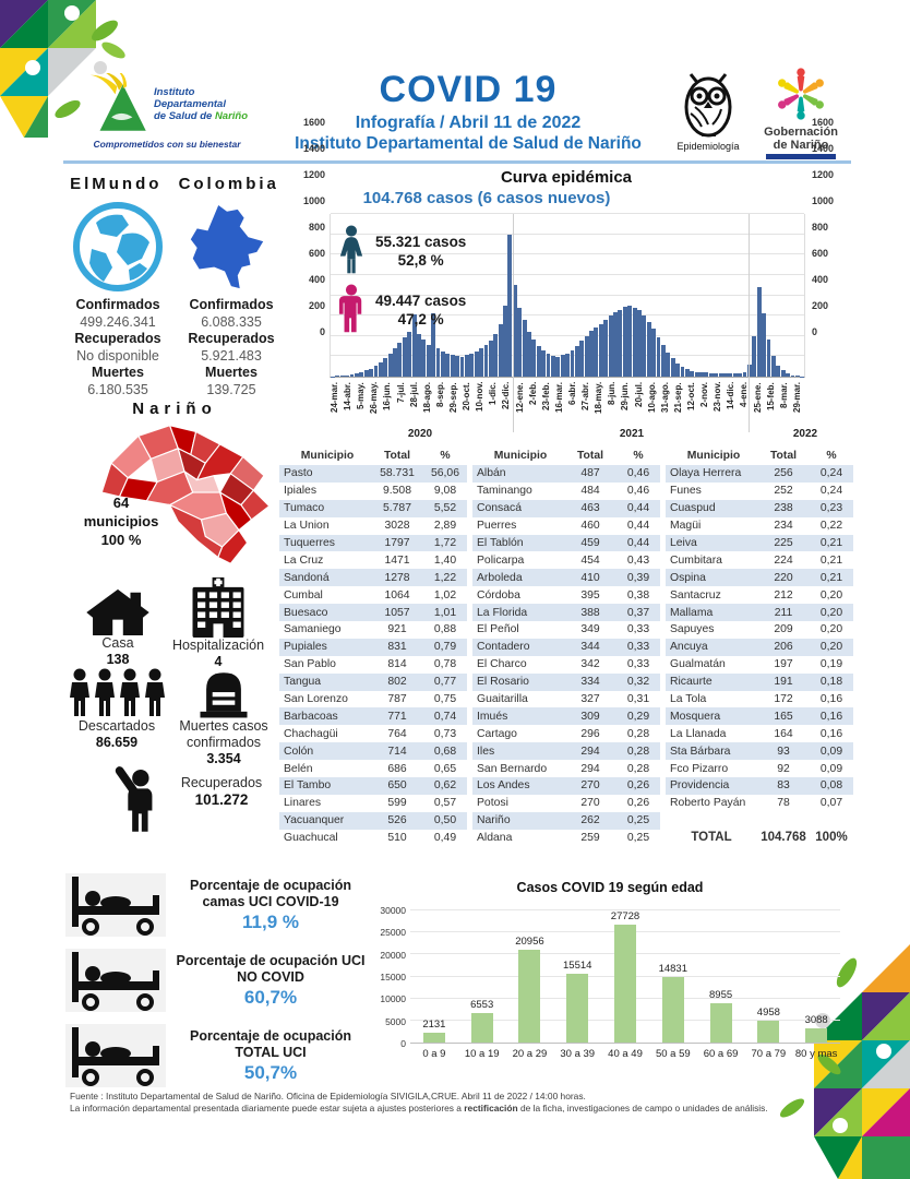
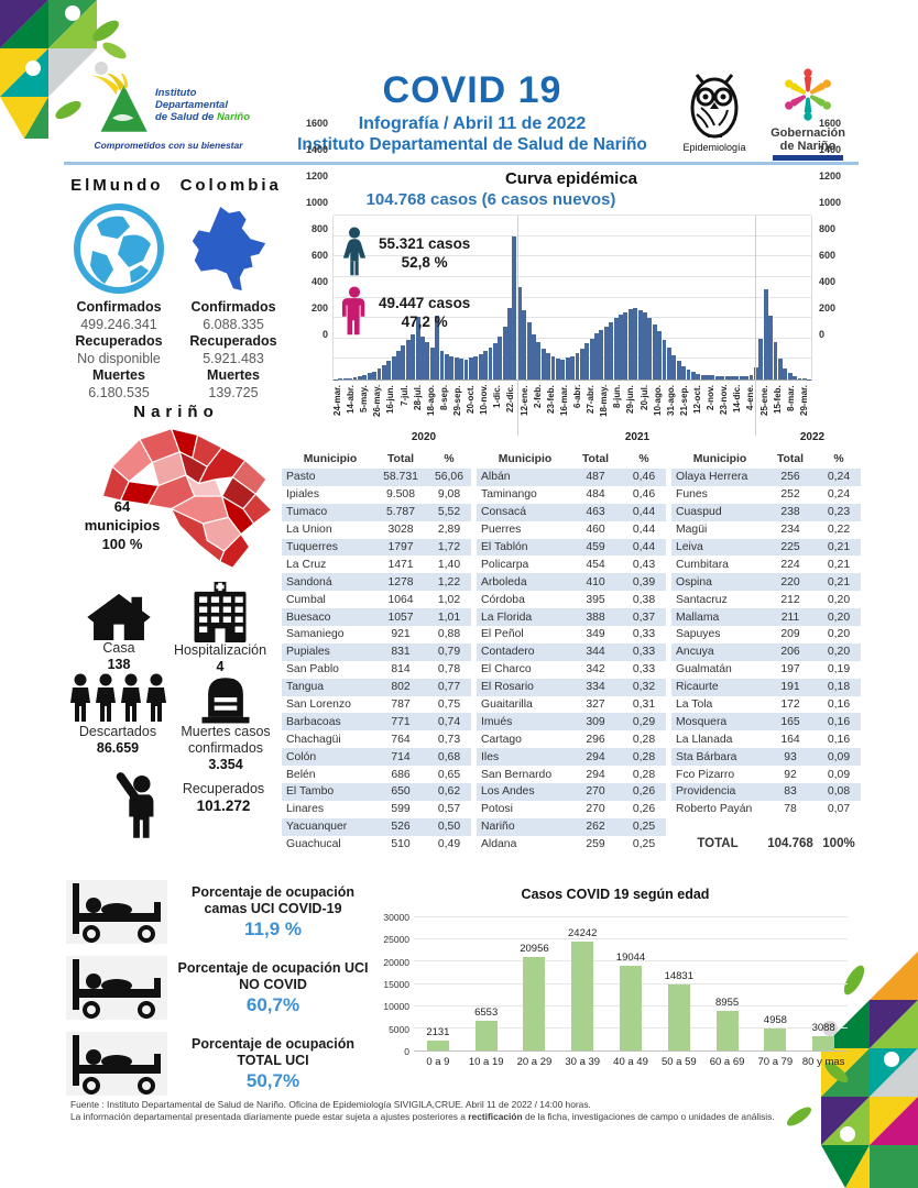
Casos COVID 19 según edad/30 a 39: 15514 -> 24242
Casos COVID 19 según edad/40 a 49: 27728 -> 19044
